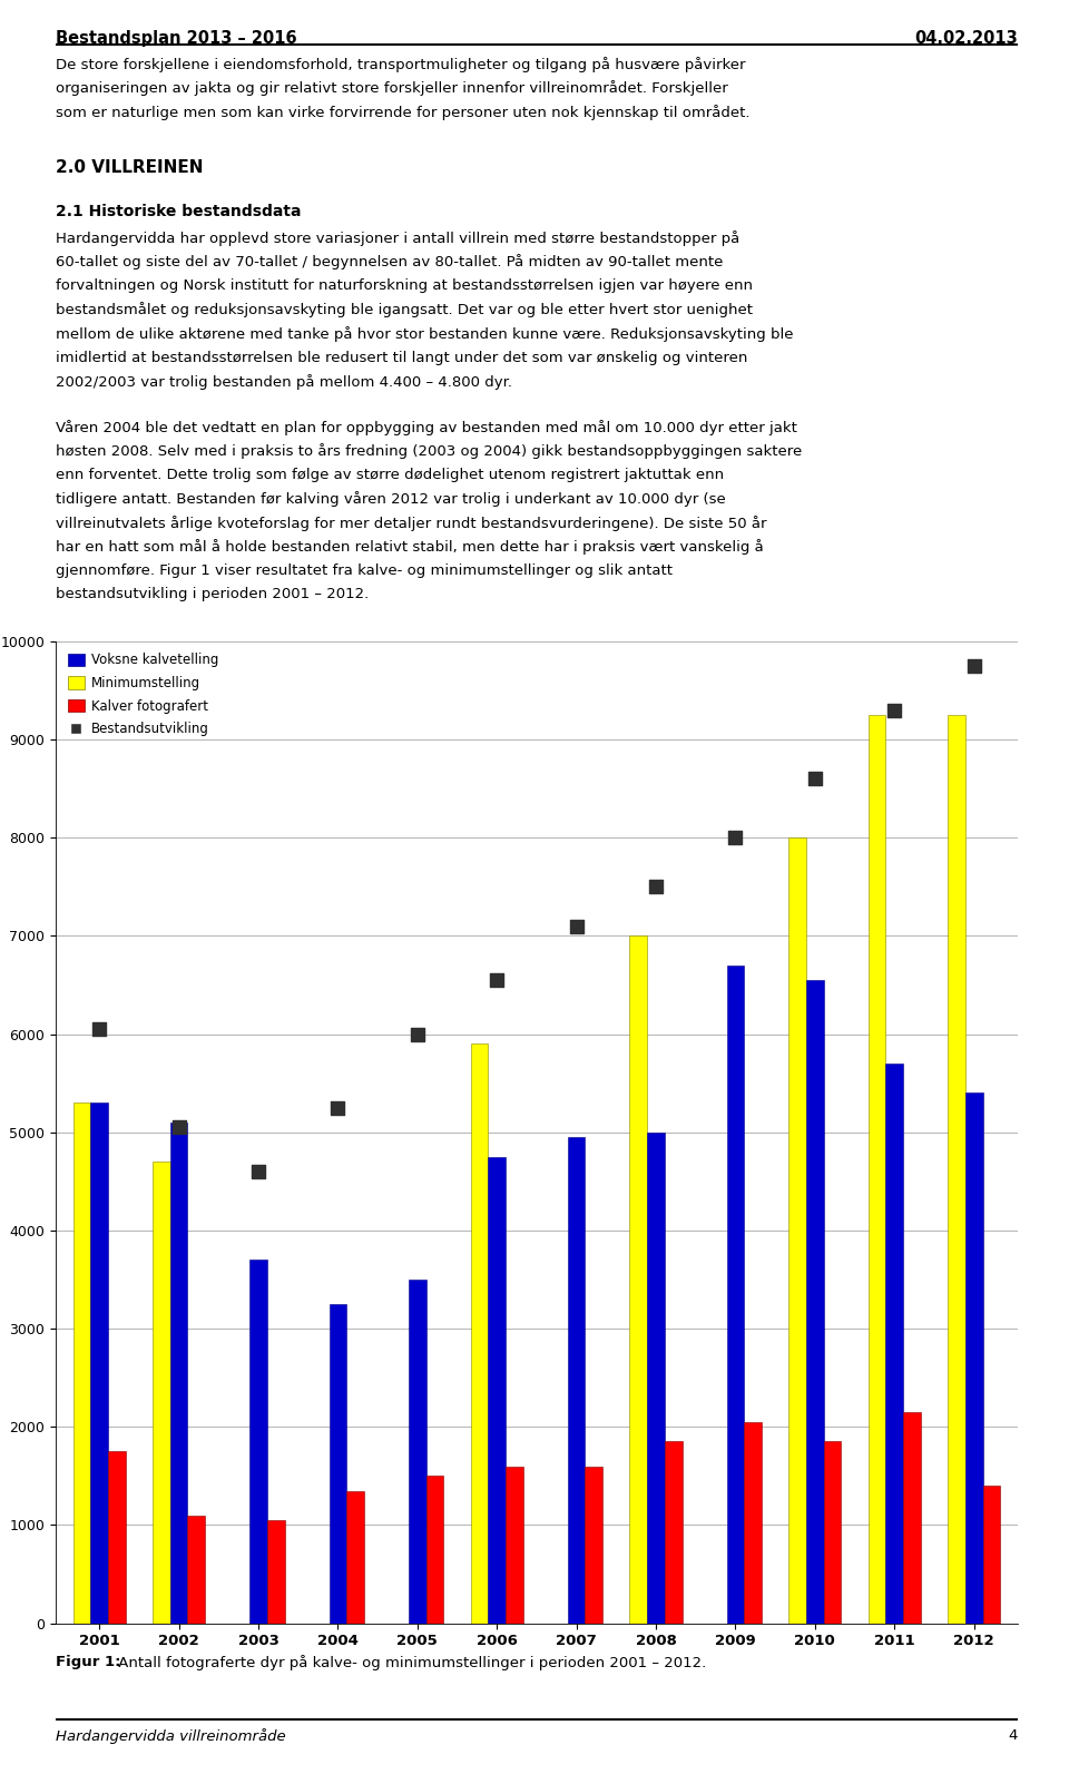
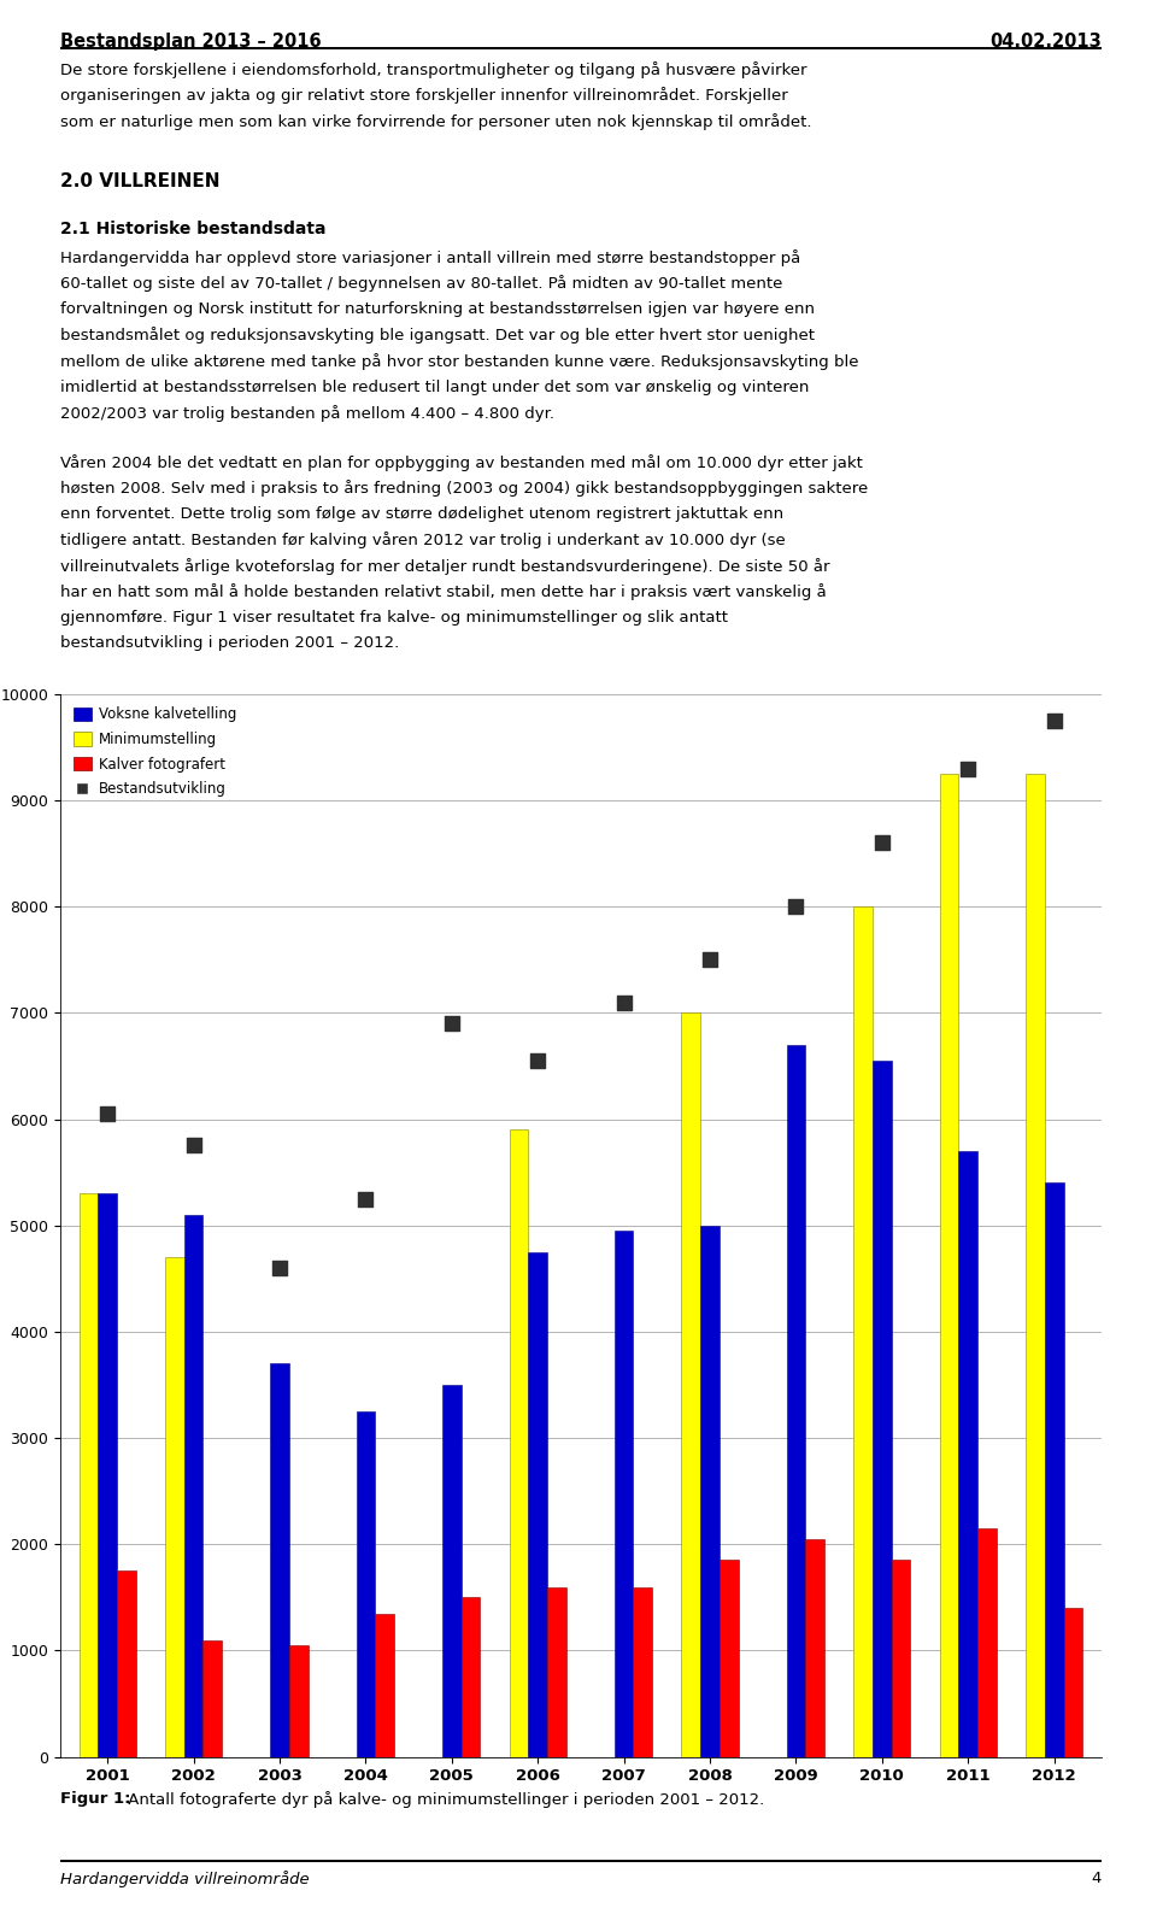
Bestandsutvikling/2002: 5050 -> 5760
Bestandsutvikling/2005: 6000 -> 6900
